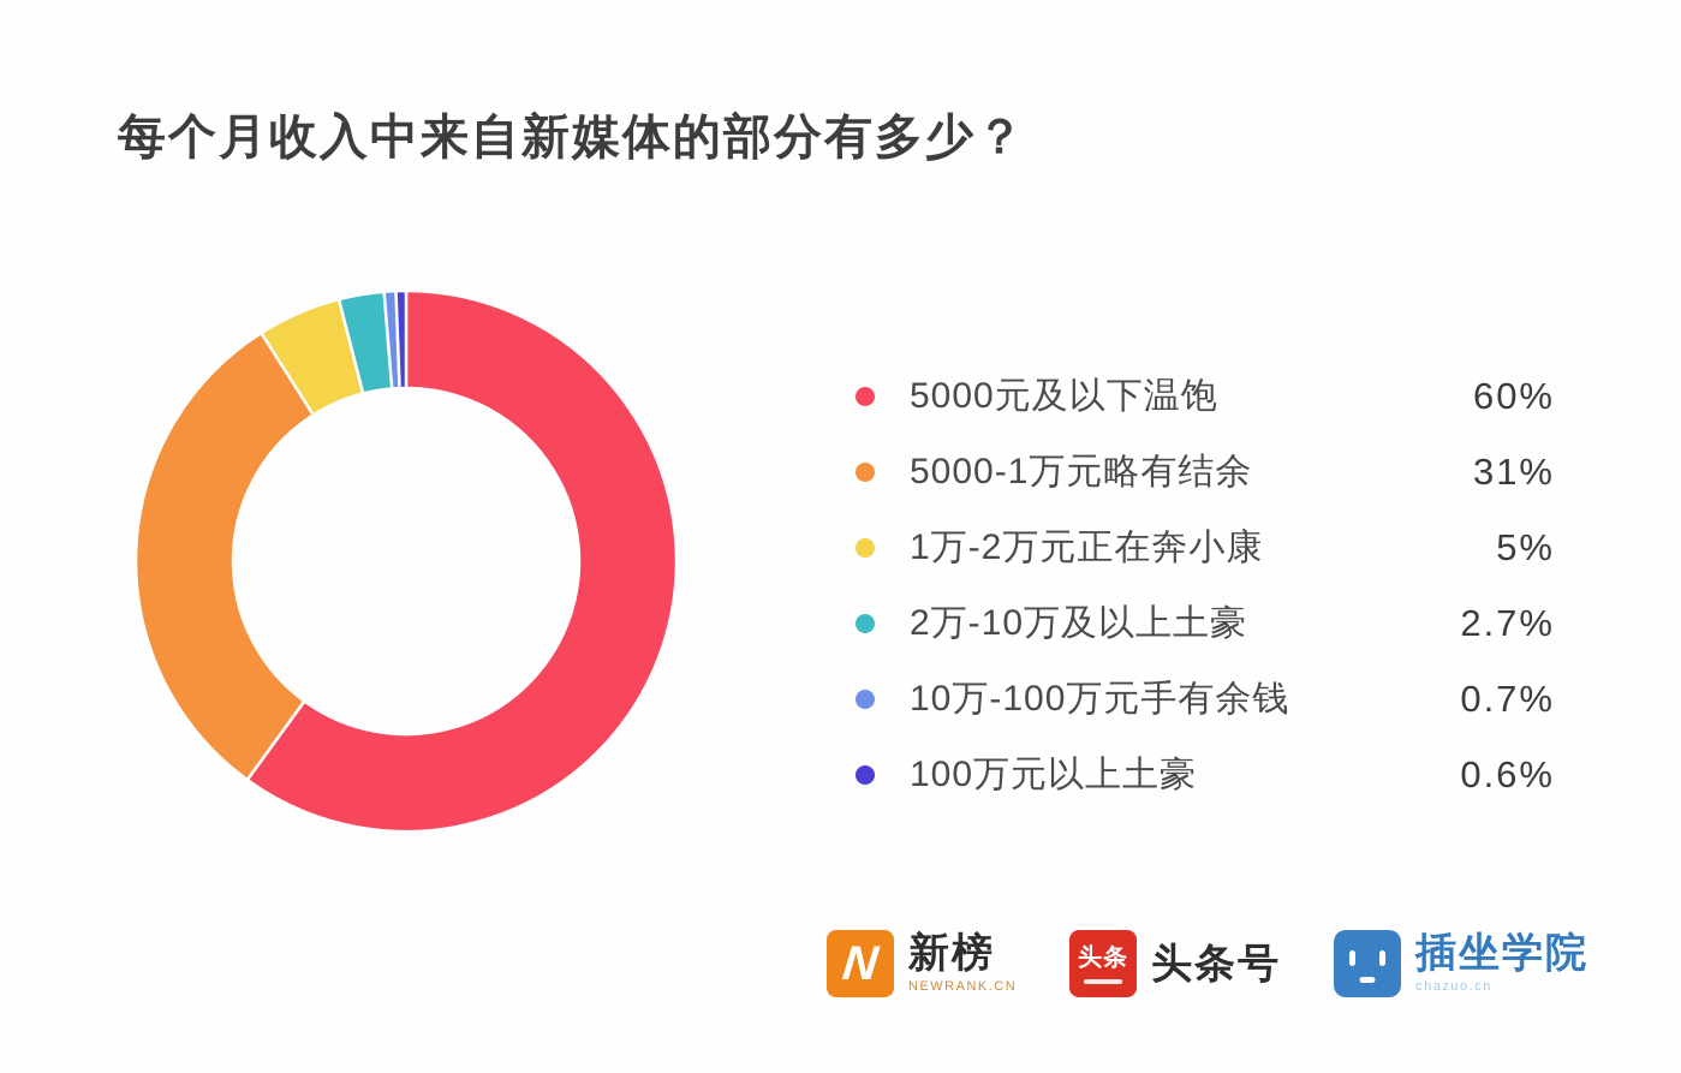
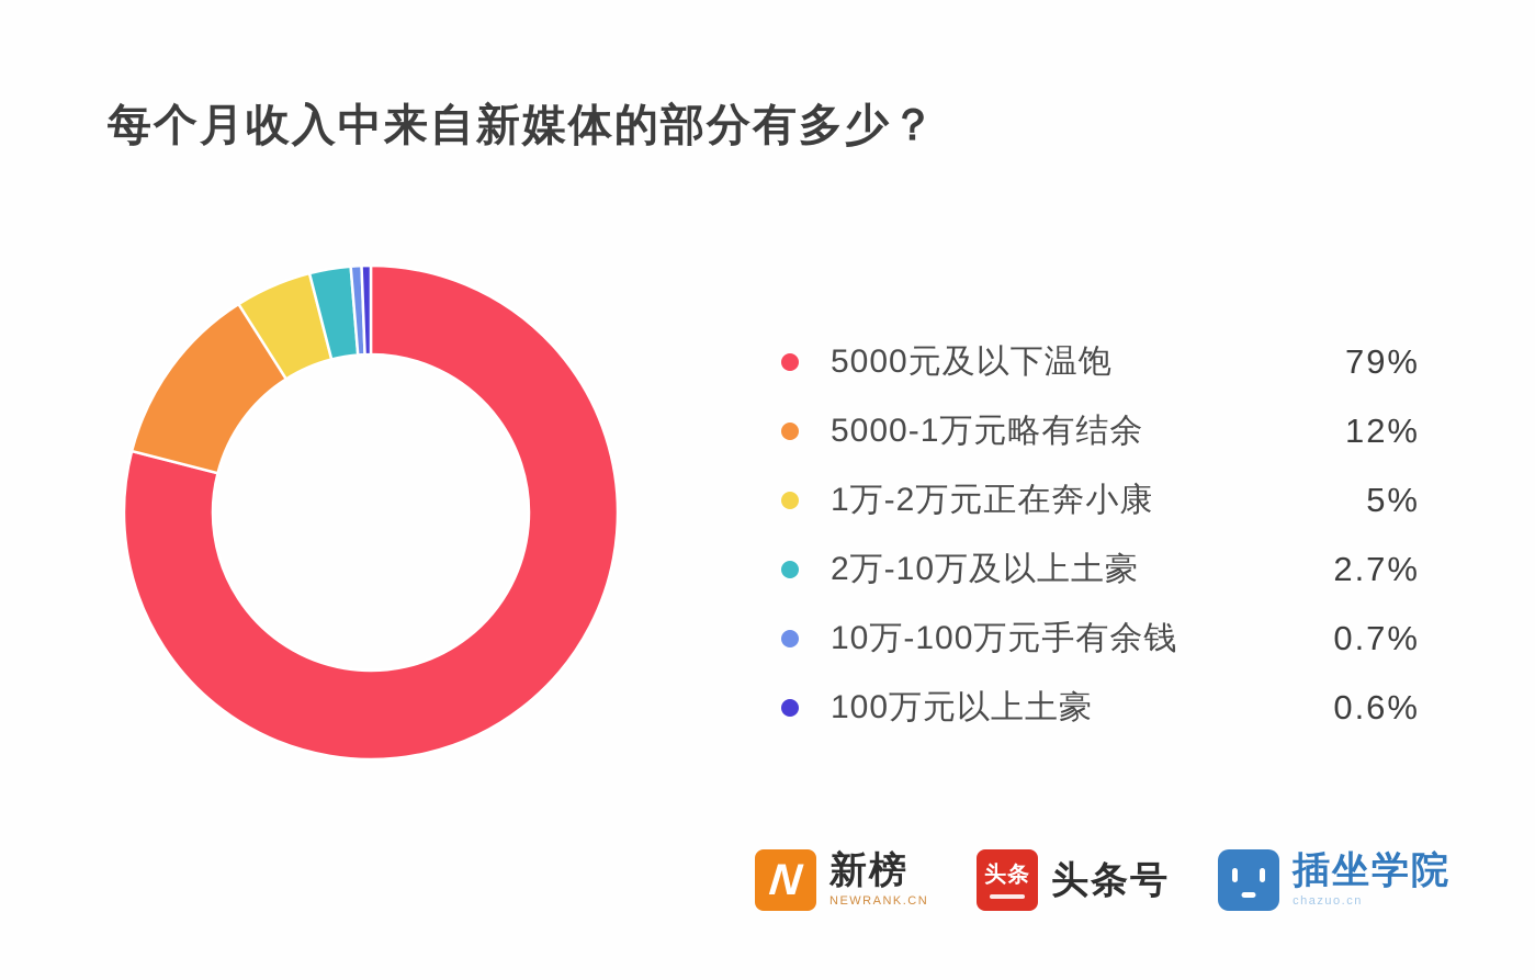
5000元及以下温饱: 60% -> 79%
5000-1万元略有结余: 31% -> 12%
